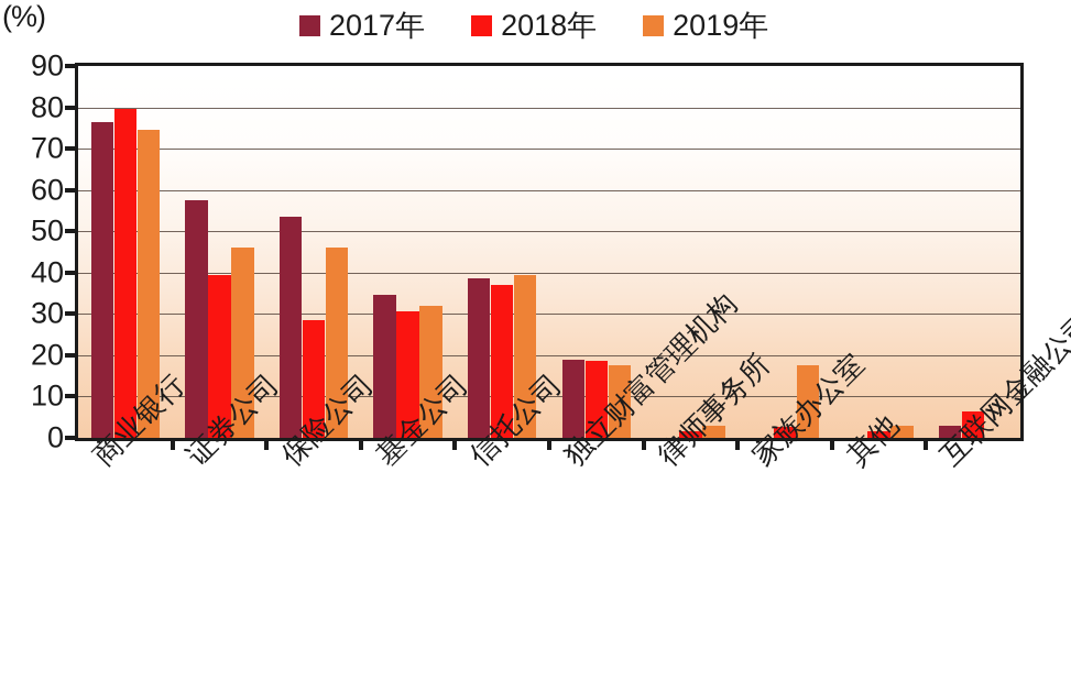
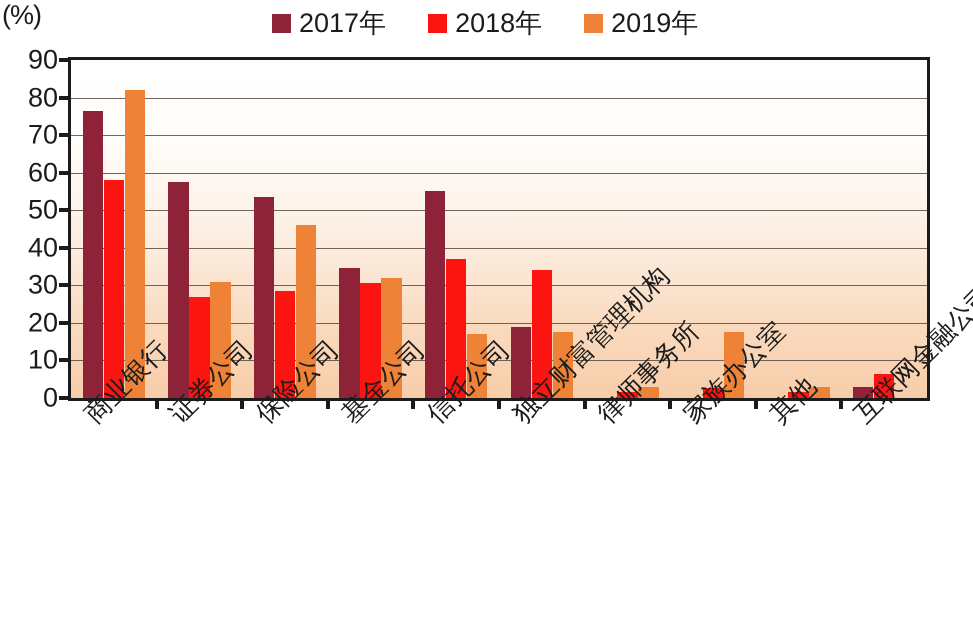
2018年/商业银行: 80 -> 58
2019年/商业银行: 74 -> 82
2018年/证券公司: 40 -> 27
2019年/证券公司: 46 -> 31
2017年/信托公司: 38 -> 55
2019年/信托公司: 40 -> 17
2018年/独立财富管理机构: 19 -> 34
